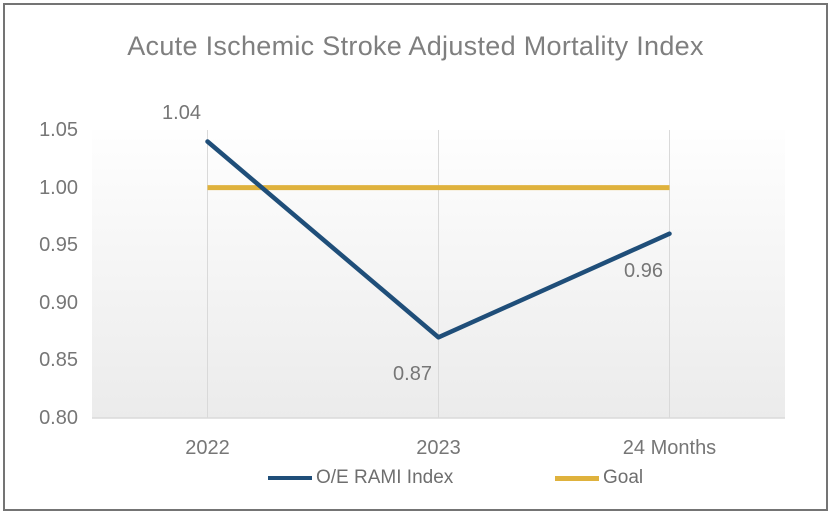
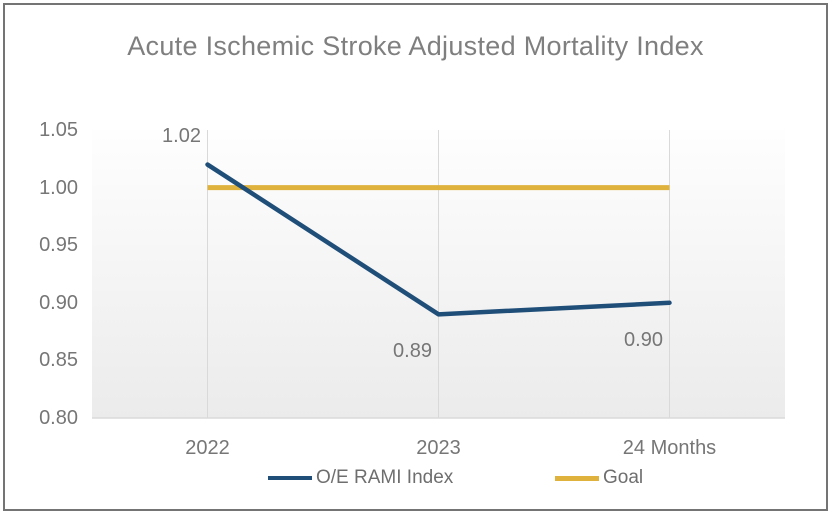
O/E RAMI Index/2022: 1.04 -> 1.02
O/E RAMI Index/2023: 0.87 -> 0.89
O/E RAMI Index/24 Months: 0.96 -> 0.90
